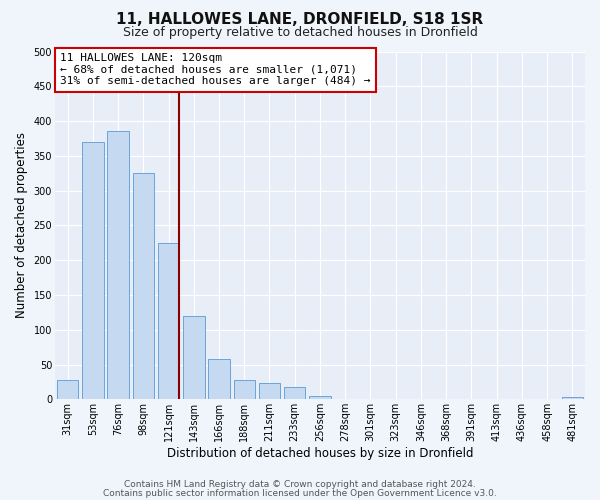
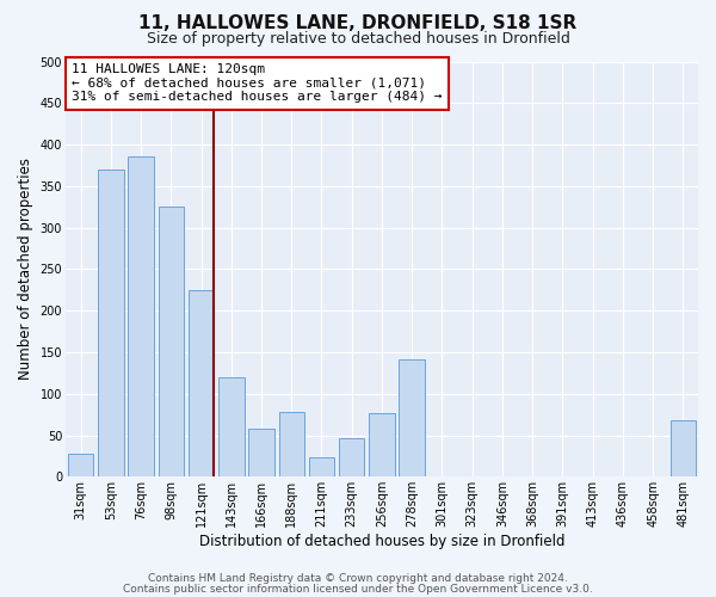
188sqm: 28 -> 78
233sqm: 18 -> 46
256sqm: 5 -> 76
278sqm: 1 -> 142
481sqm: 3 -> 68
